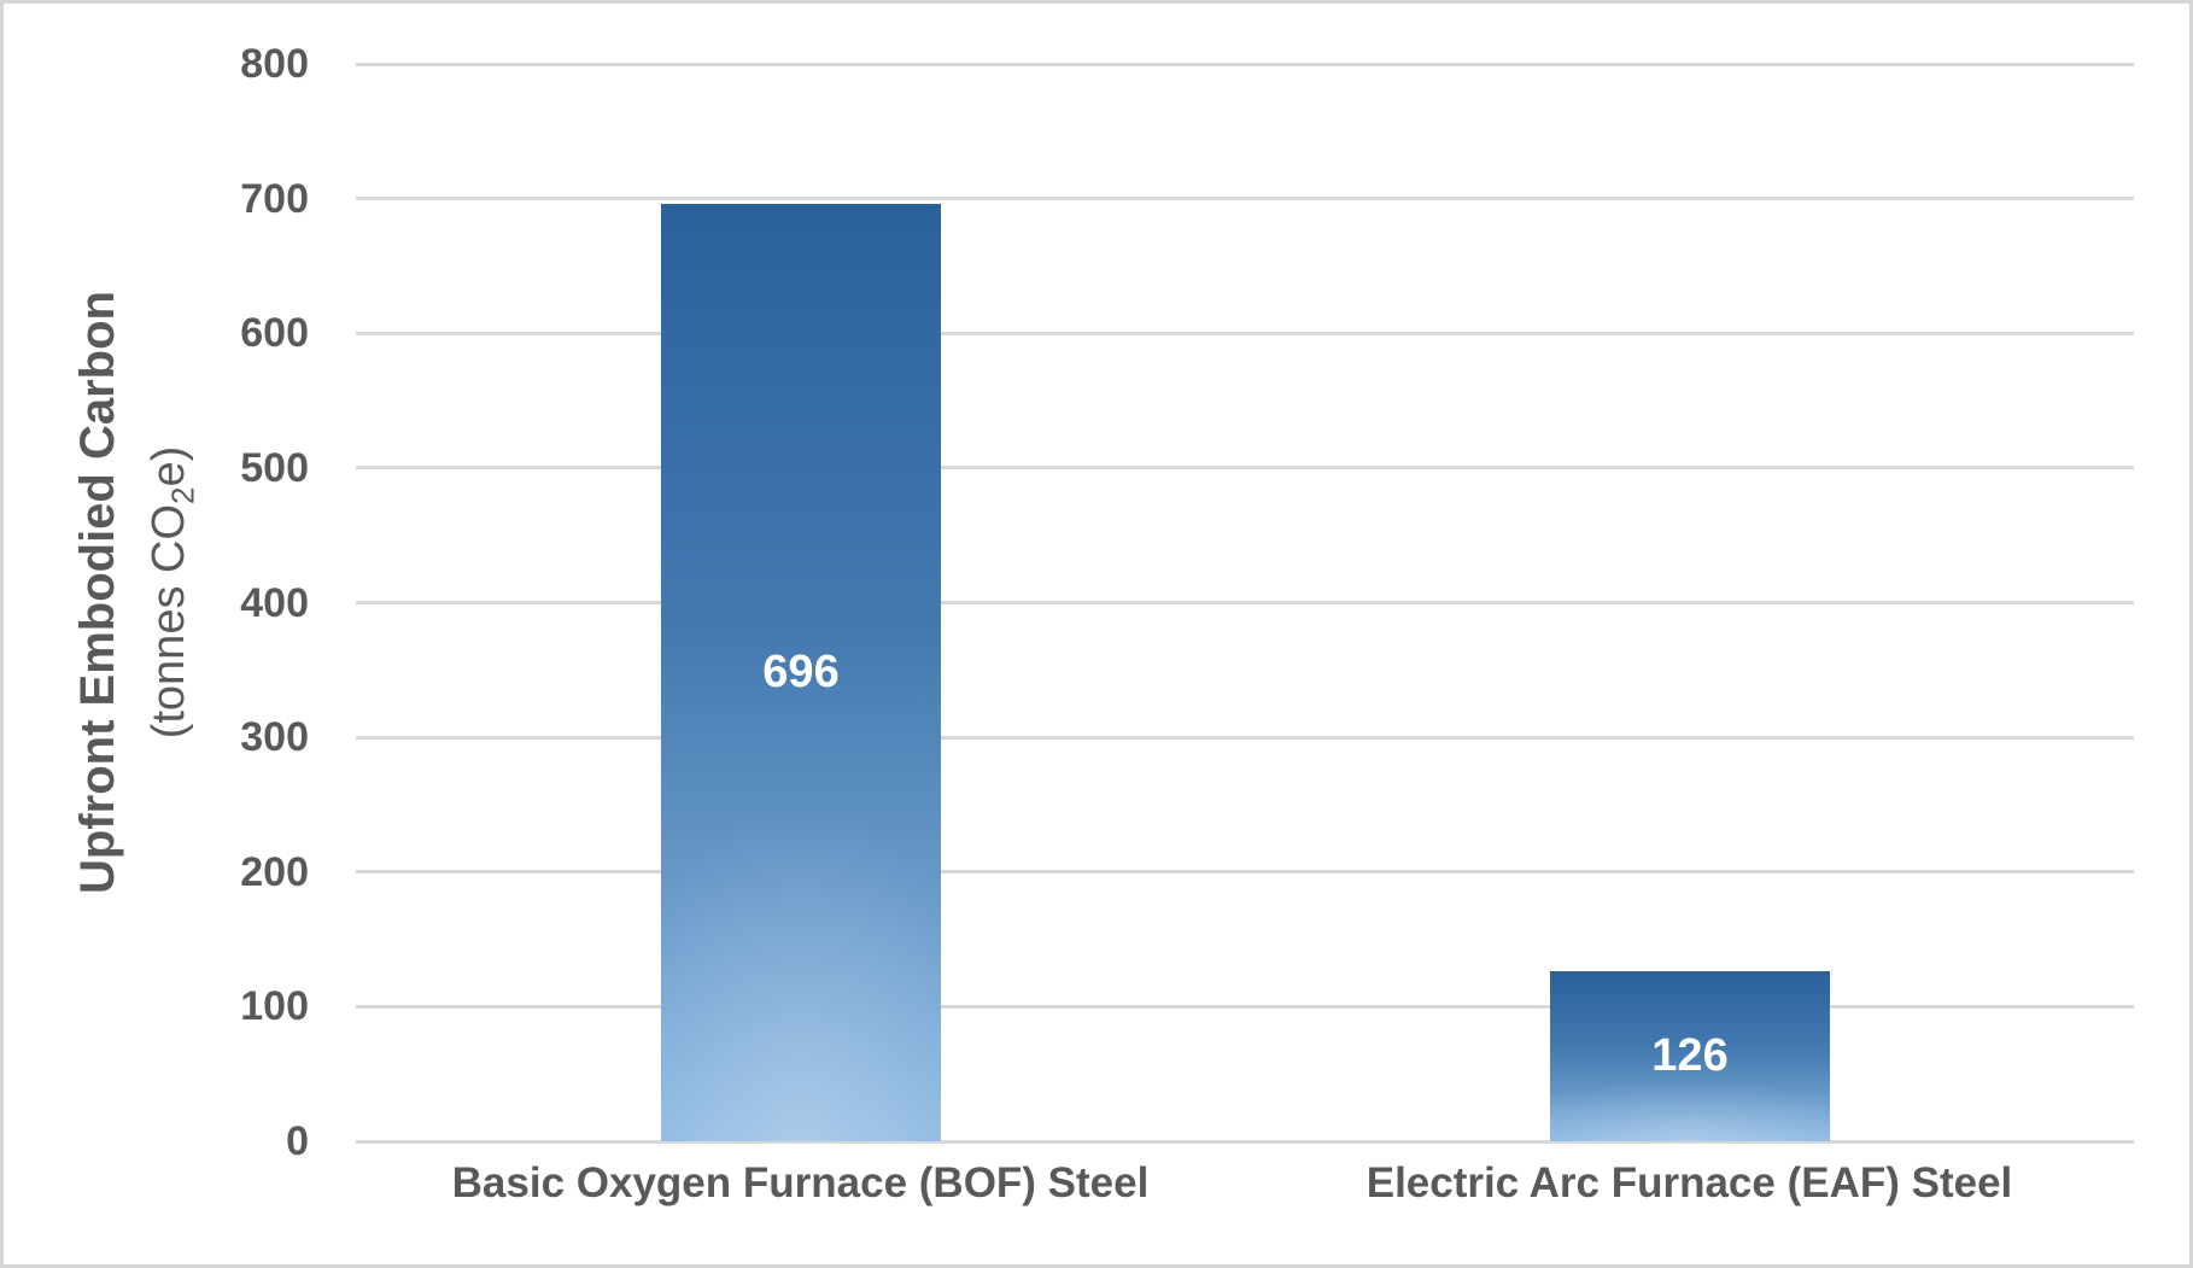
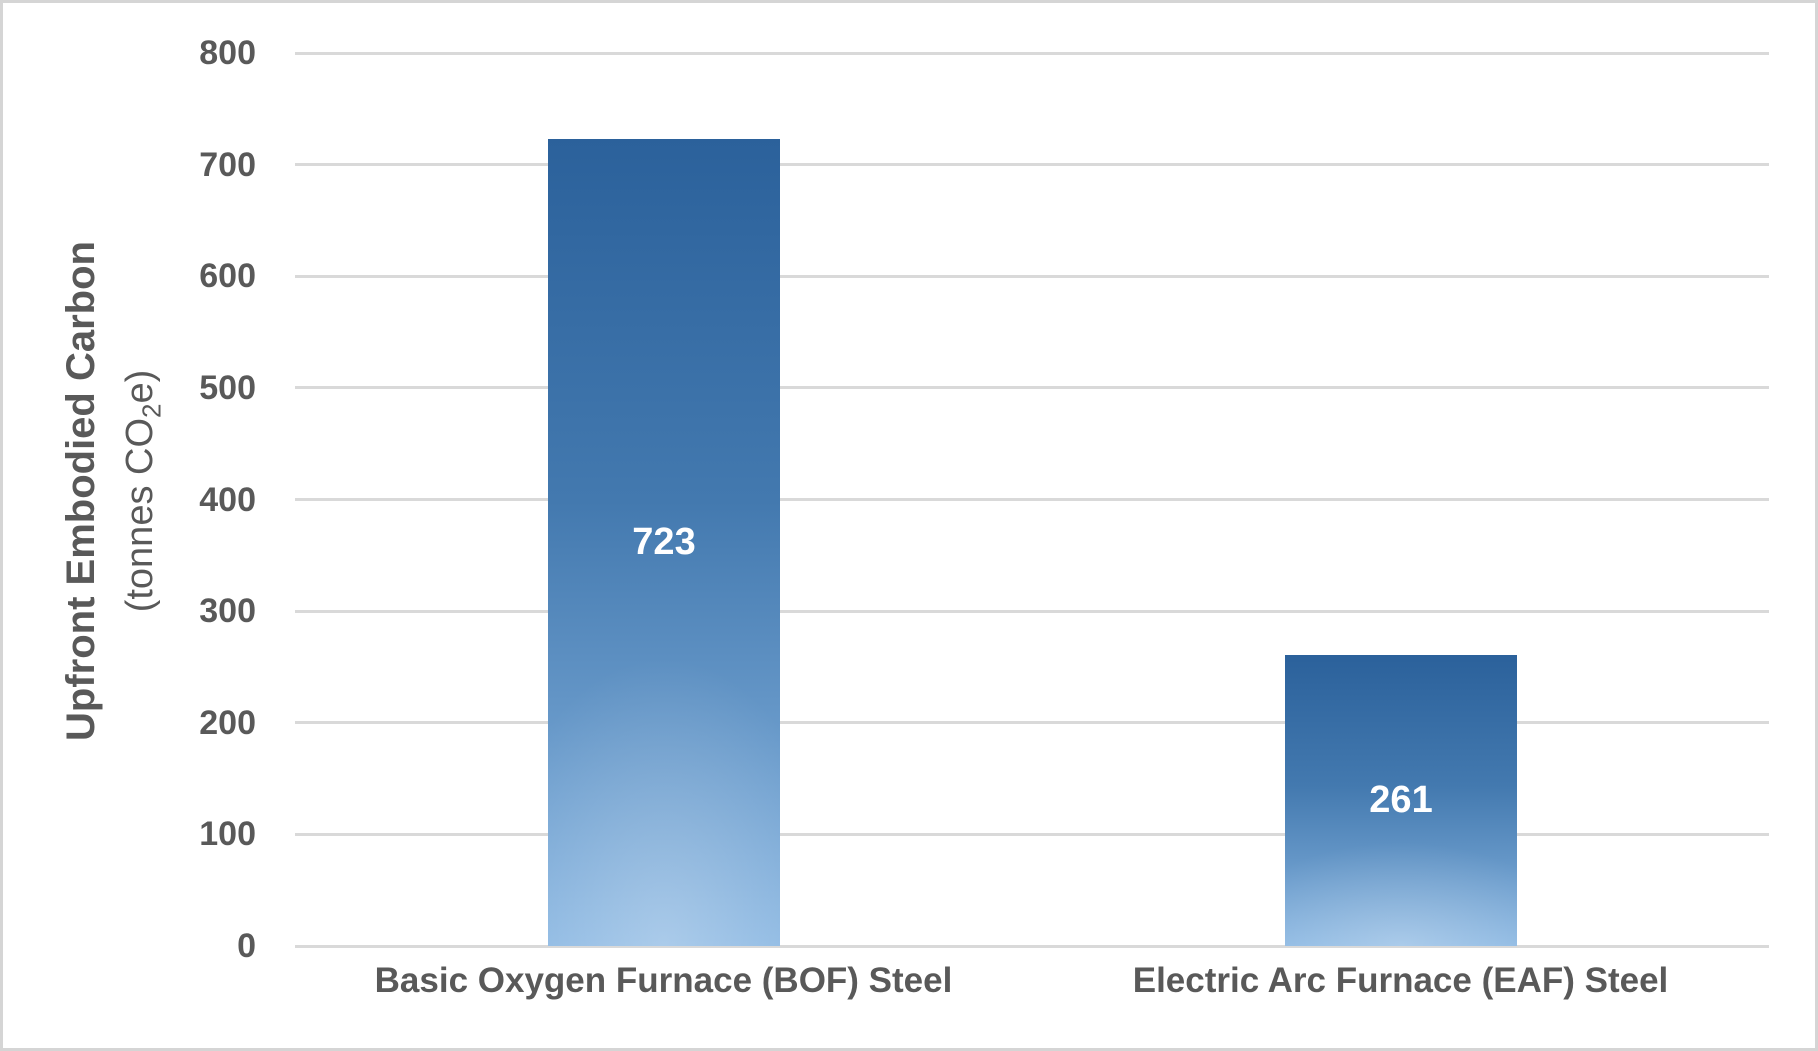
Basic Oxygen Furnace (BOF) Steel: 696 -> 723
Electric Arc Furnace (EAF) Steel: 126 -> 261
